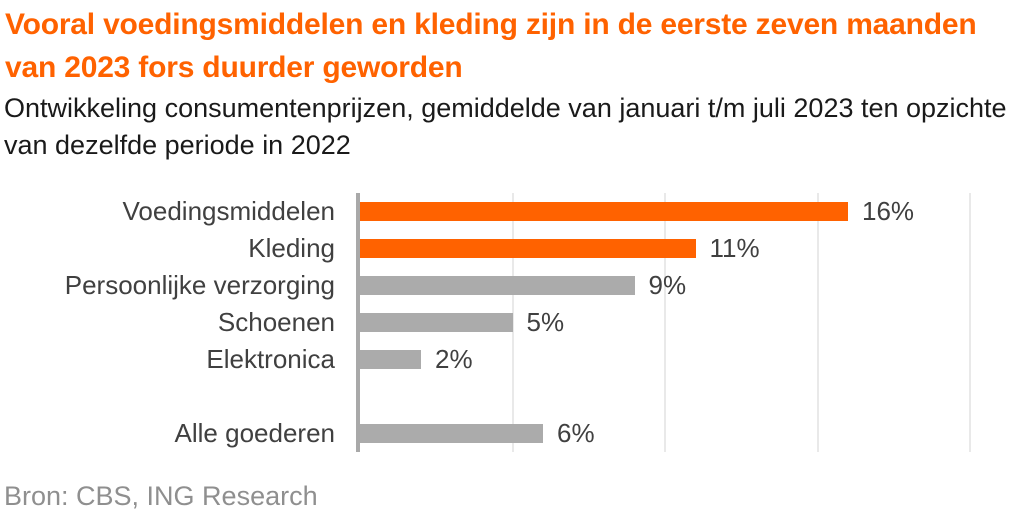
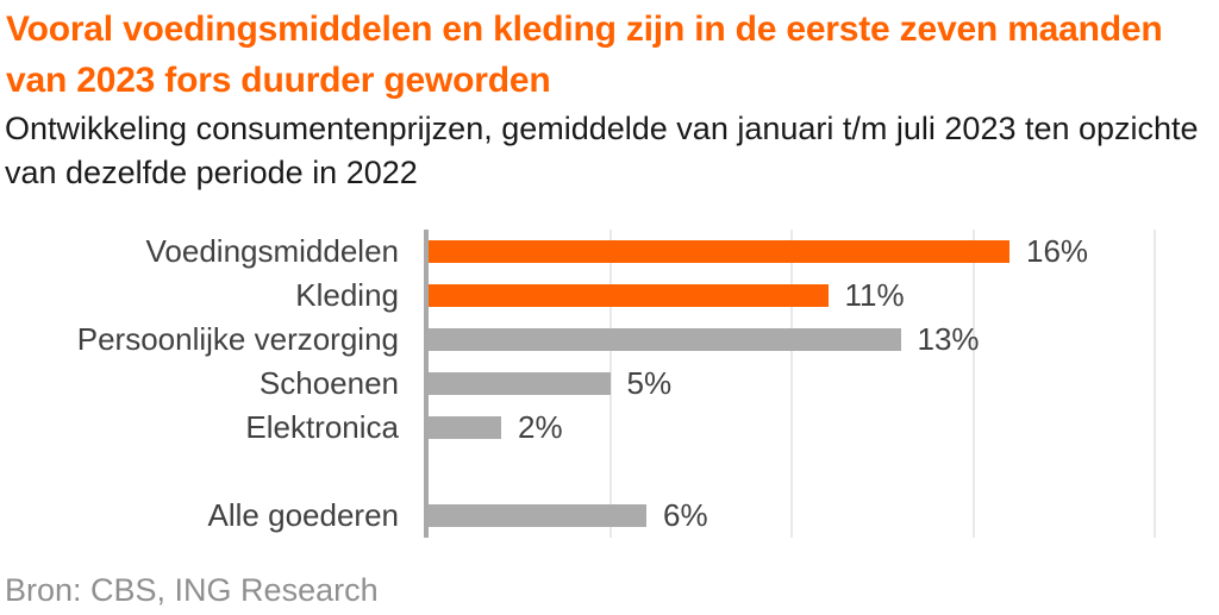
Persoonlijke verzorging: 9% -> 13%
